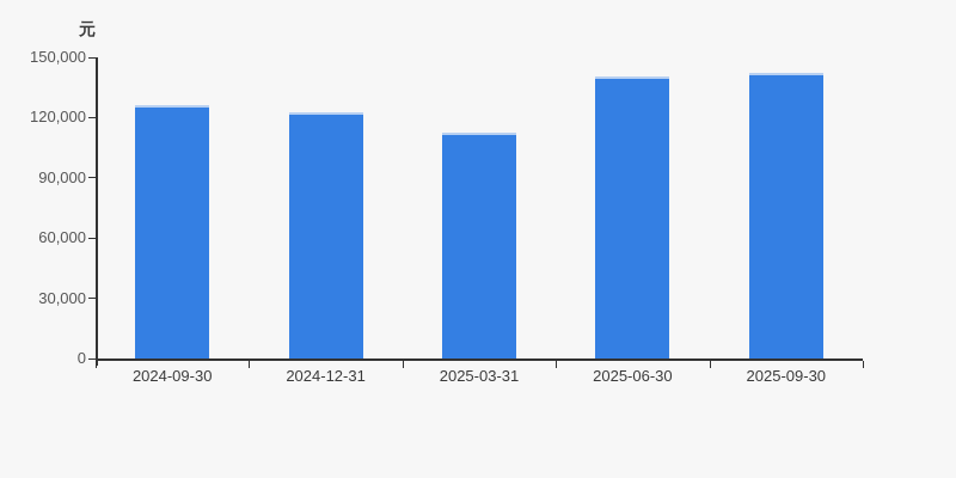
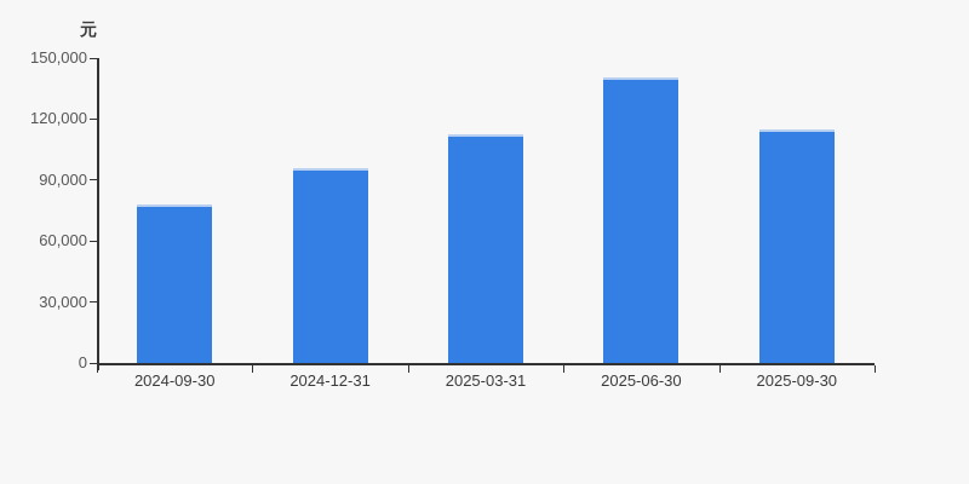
2024-09-30: 126000 -> 78000
2024-12-31: 123000 -> 96000
2025-09-30: 142000 -> 115000
